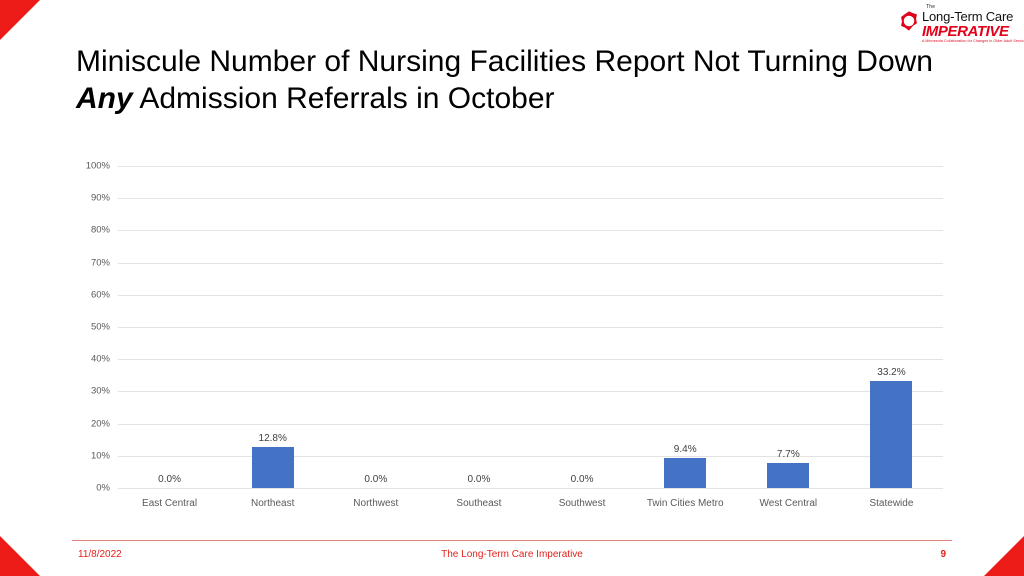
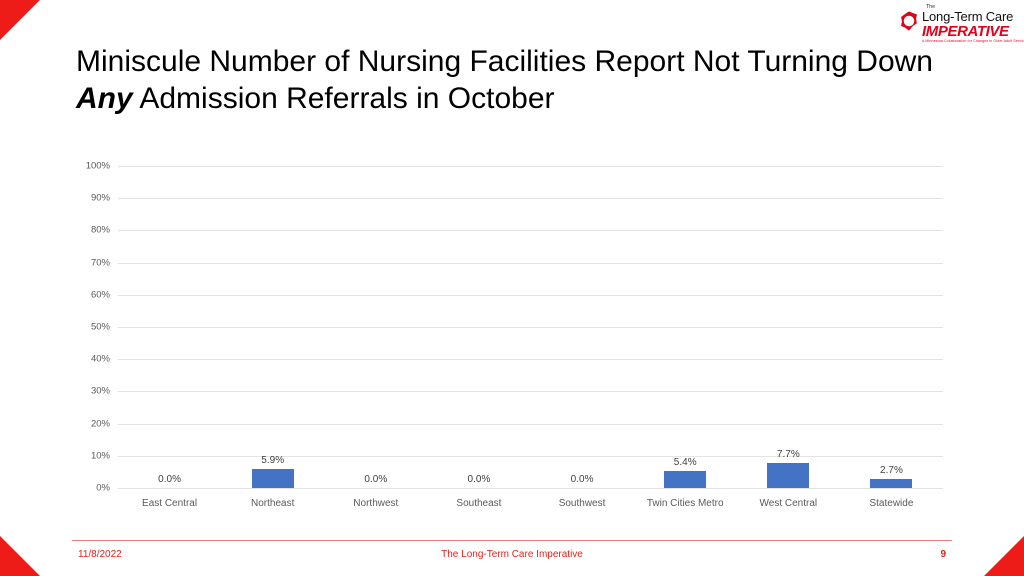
Northeast: 12.8% -> 5.9%
Twin Cities Metro: 9.4% -> 5.4%
Statewide: 33.2% -> 2.7%
